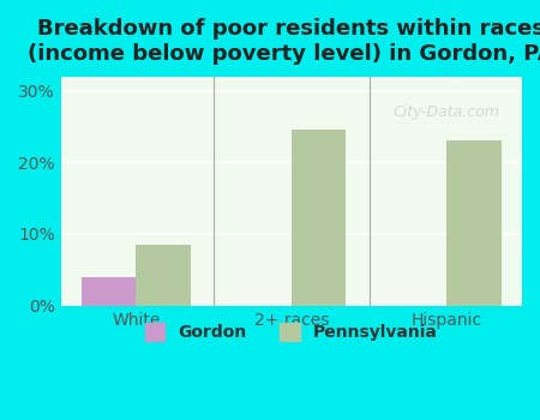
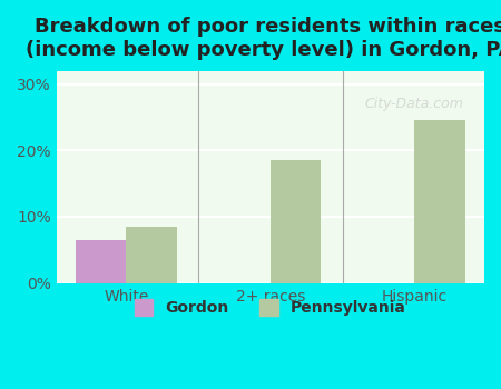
Gordon/White: 4.0% -> 6.5%
Pennsylvania/2+ races: 24.6% -> 18.5%
Pennsylvania/Hispanic: 23.0% -> 24.5%
